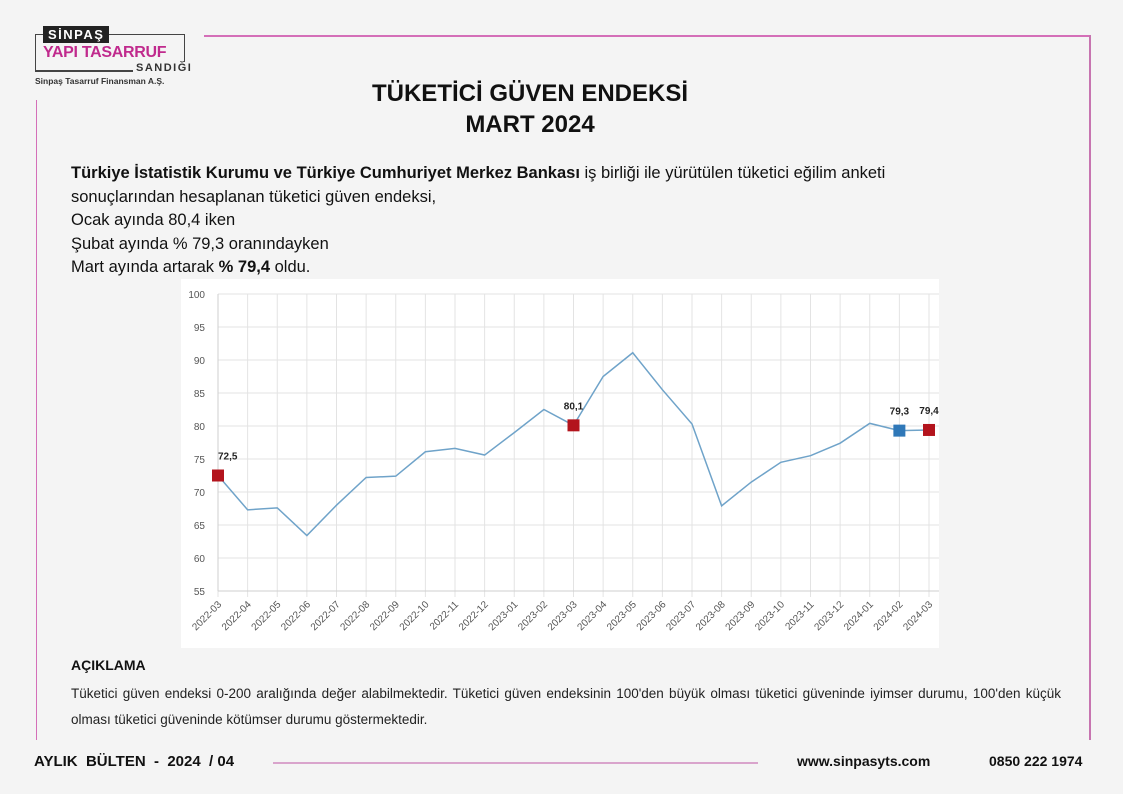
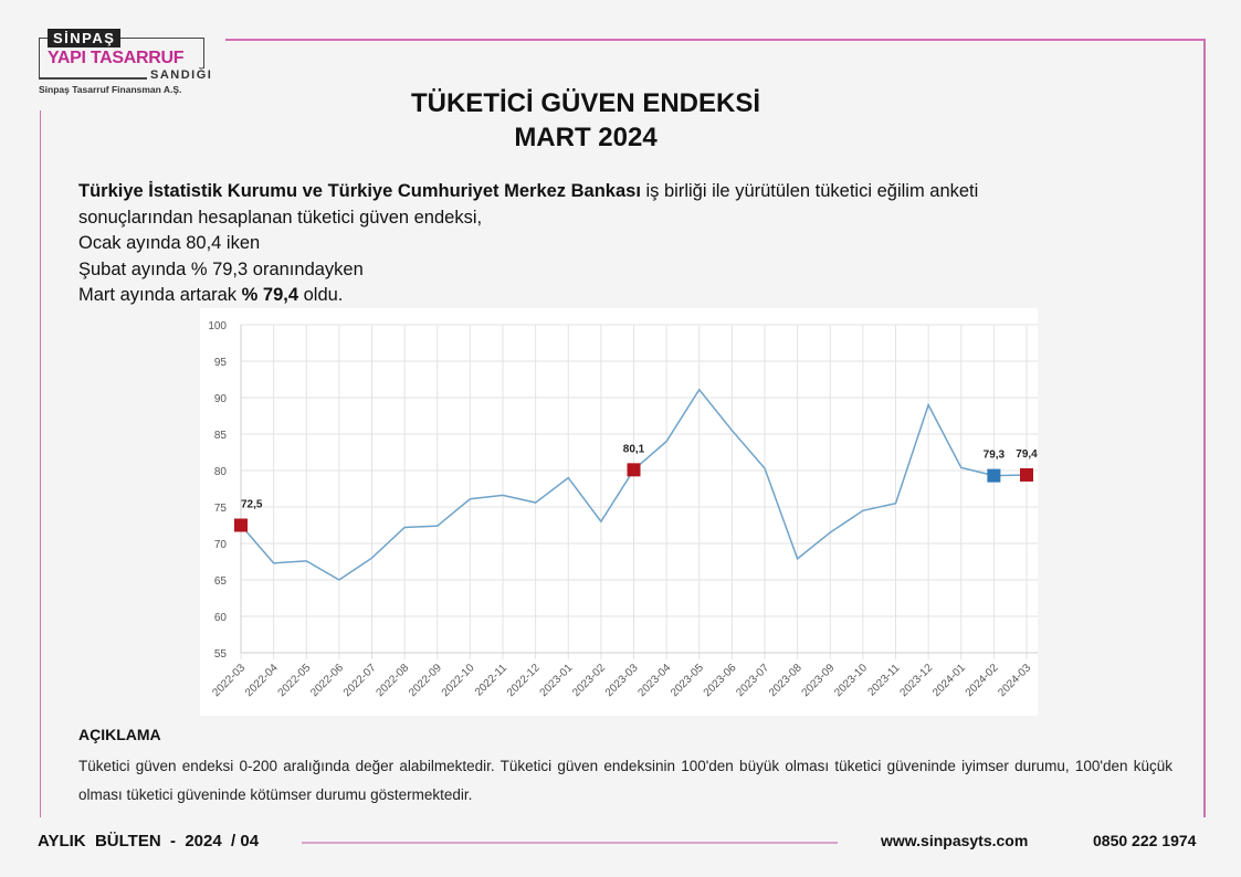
2022-06: 63 -> 65
2023-02: 82 -> 73
2023-04: 88 -> 84
2023-12: 77 -> 89
